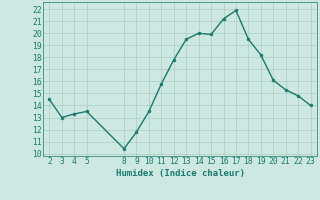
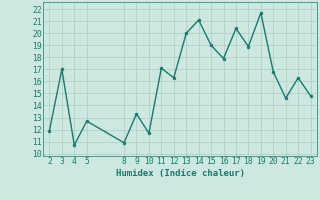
2: 14.5 -> 11.9
3: 13.0 -> 17.0
4: 13.3 -> 10.7
5: 13.5 -> 12.7
8: 10.4 -> 10.9
9: 11.8 -> 13.3
10: 13.5 -> 11.7
11: 15.8 -> 17.1
12: 17.8 -> 16.3
13: 19.5 -> 20.0
14: 20.0 -> 21.1
15: 19.9 -> 19.0
16: 21.2 -> 17.9
17: 21.9 -> 20.4
18: 19.5 -> 18.9
19: 18.2 -> 21.7
20: 16.1 -> 16.8
21: 15.3 -> 14.6
22: 14.8 -> 16.3
23: 14.0 -> 14.8
